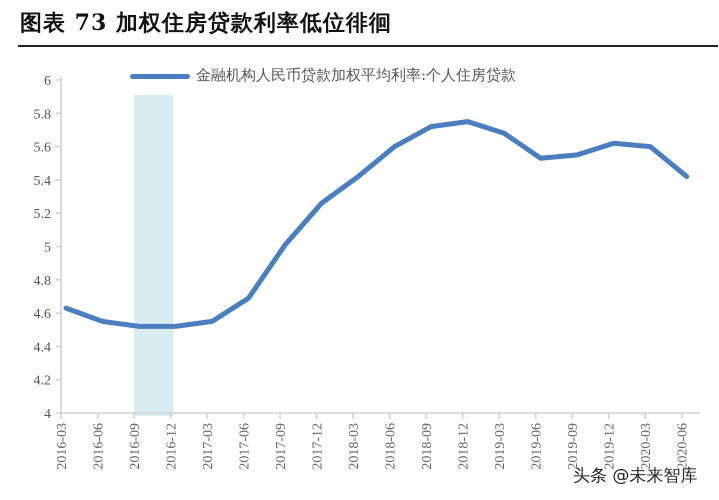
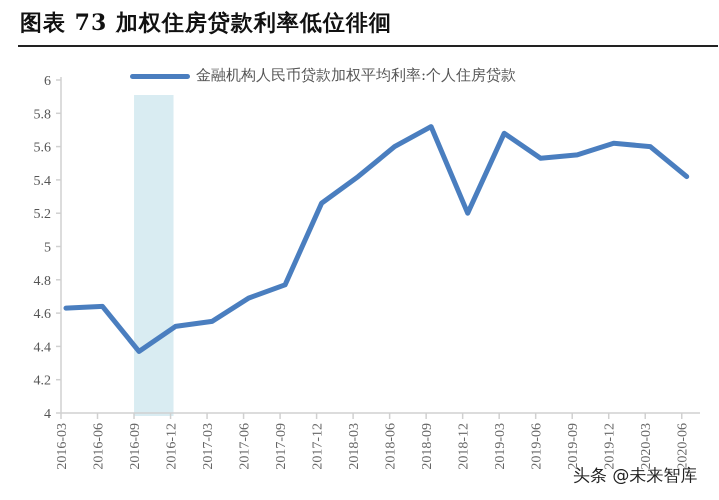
2016-06: 4.55 -> 4.64
2016-09: 4.52 -> 4.37
2017-09: 5.01 -> 4.77
2018-12: 5.75 -> 5.20
